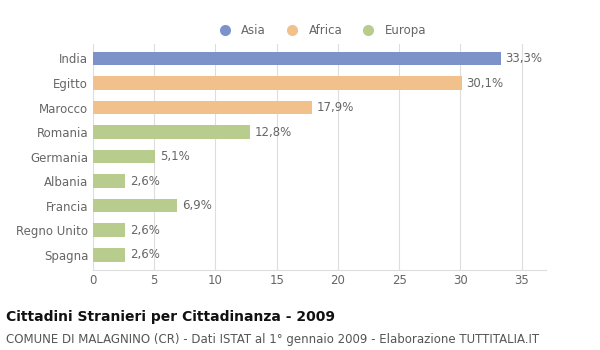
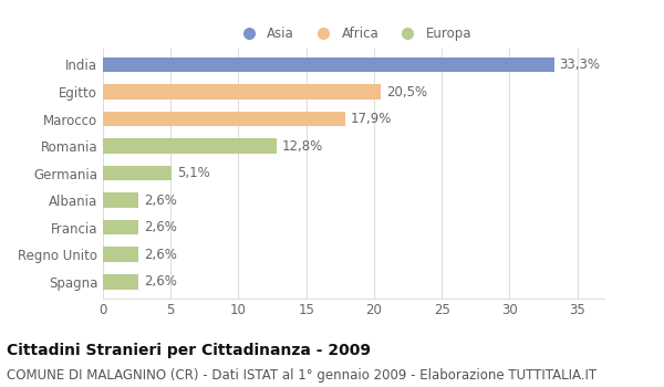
Egitto: 30,1% -> 20,5%
Francia: 6,9% -> 2,6%
